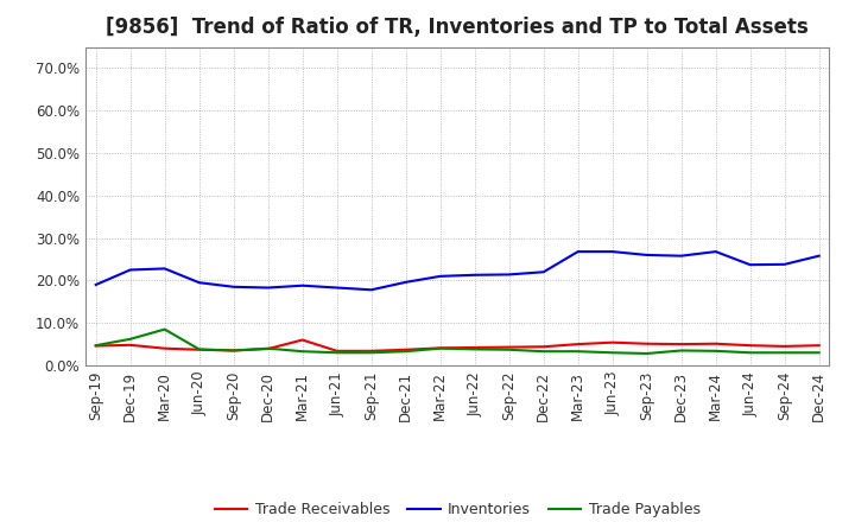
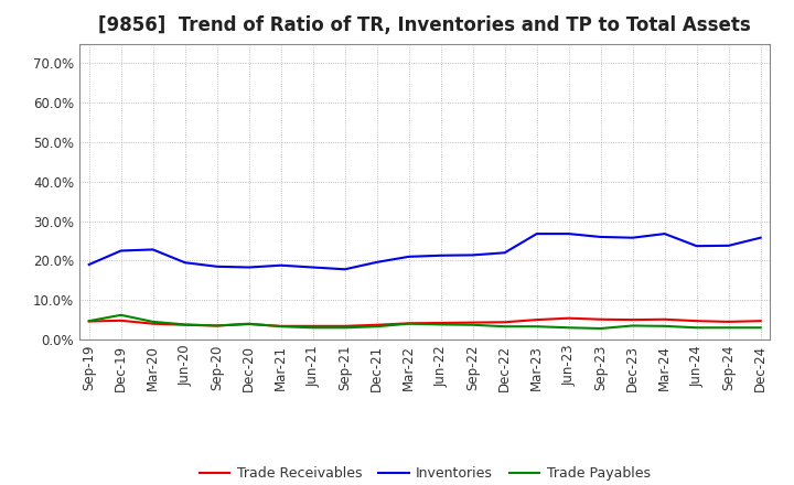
Trade Payables/Mar-20: 8.5% -> 4.5%
Trade Receivables/Mar-21: 6.0% -> 3.4%
